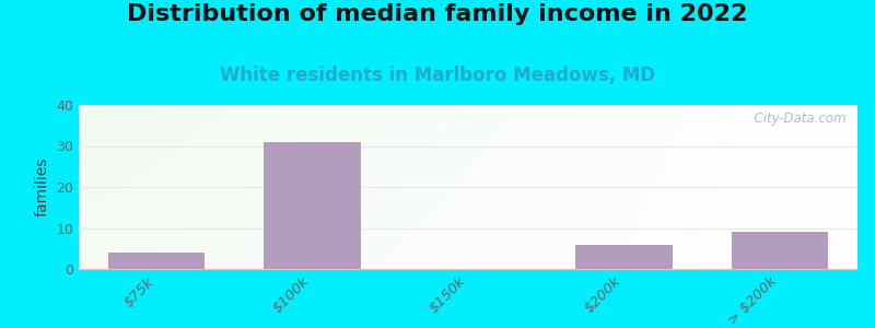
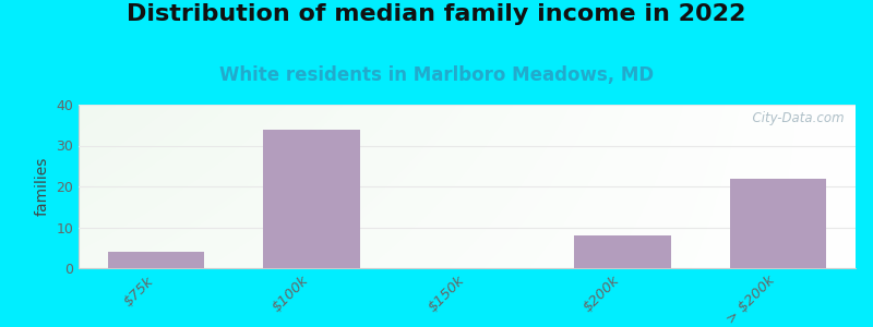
$100k: 31 -> 34
$200k: 6 -> 8
> $200k: 9 -> 22
